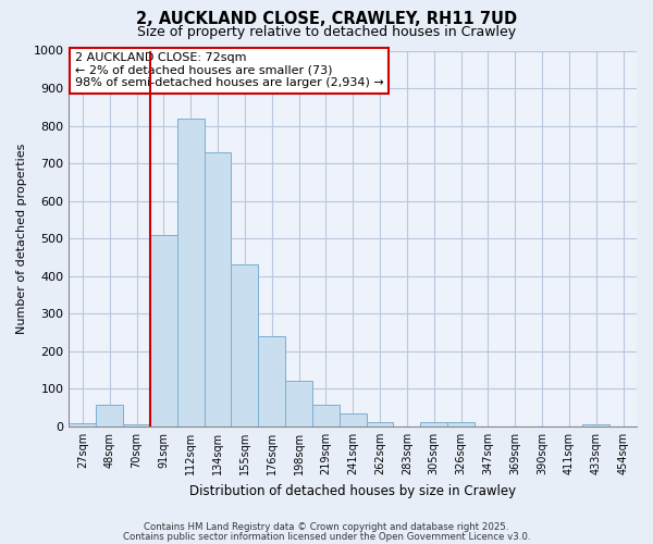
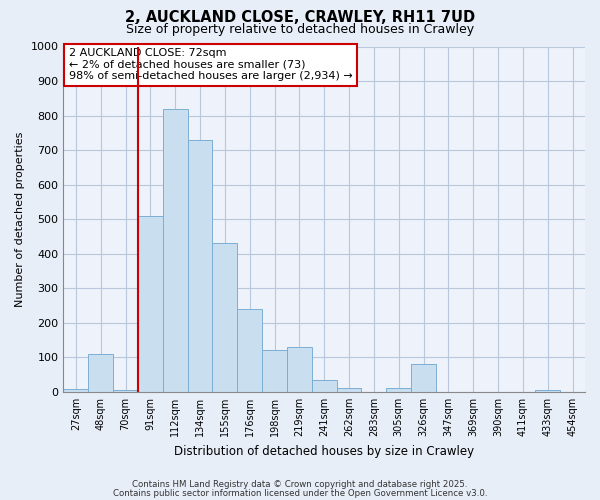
48sqm: 57 -> 110
219sqm: 57 -> 130
326sqm: 10 -> 80
